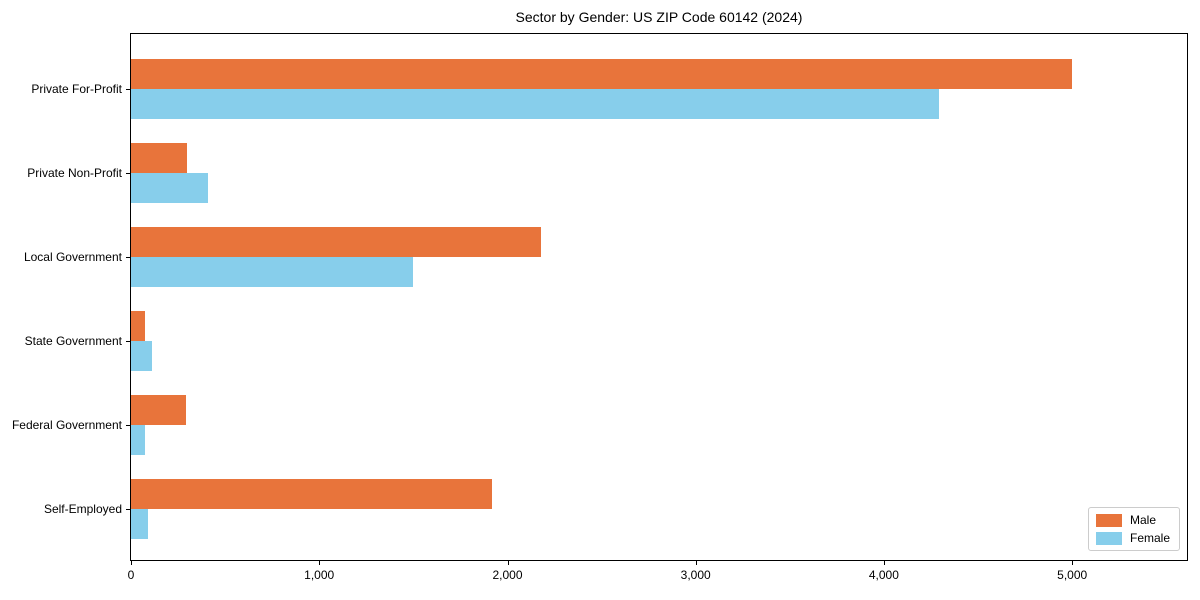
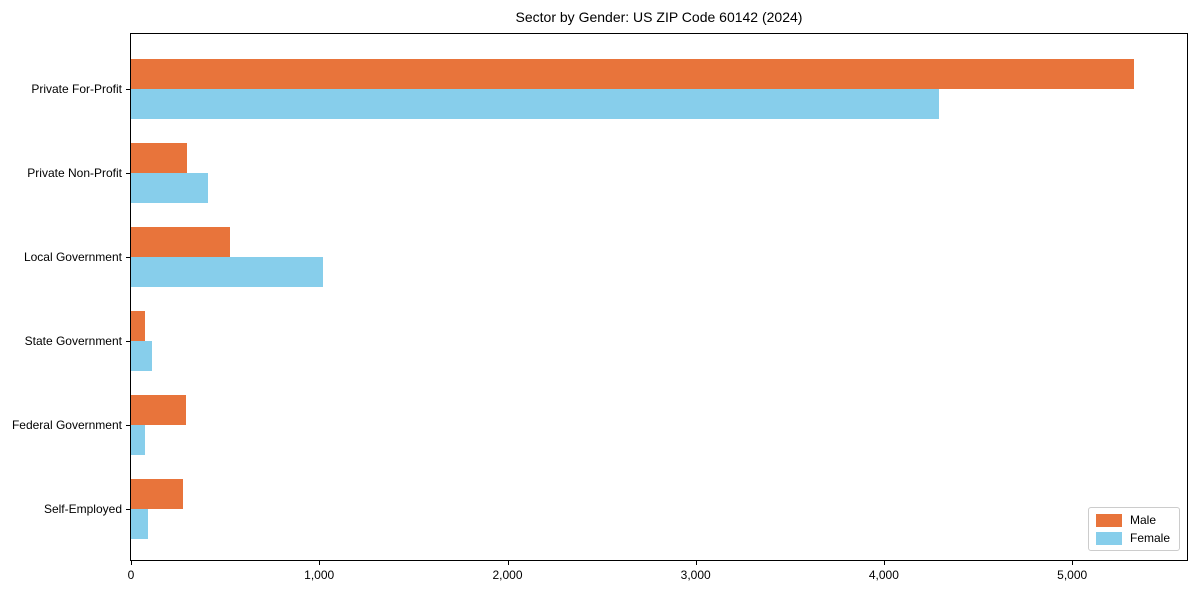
Male/Private For-Profit: 5000 -> 5330
Male/Local Government: 2180 -> 520
Female/Local Government: 1500 -> 1020
Male/Self-Employed: 1920 -> 280
